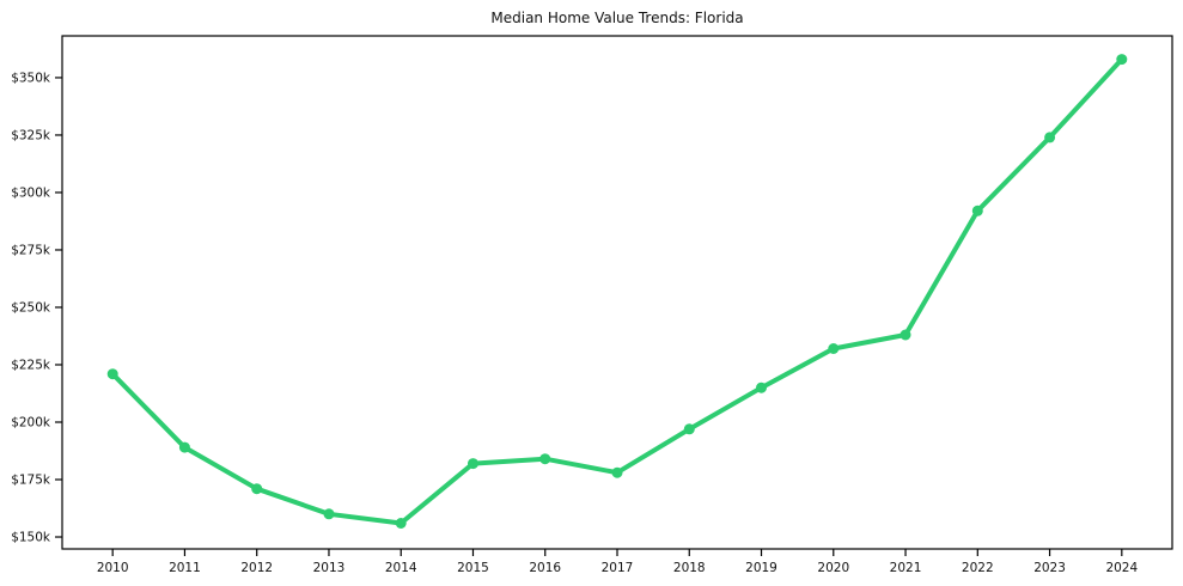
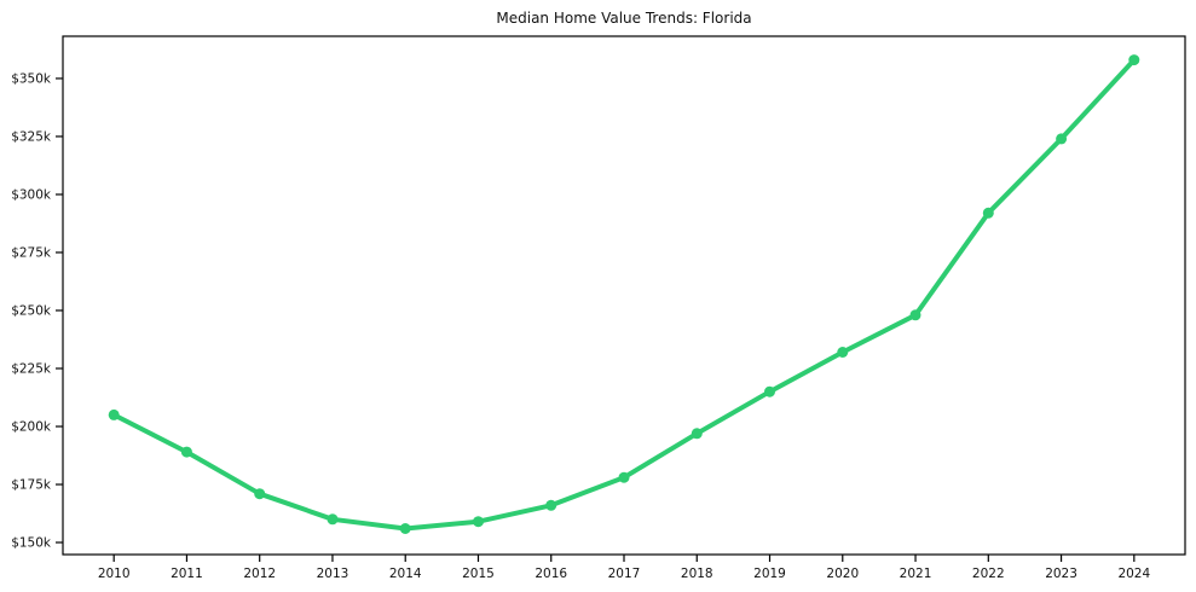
2010: $221k -> $205k
2015: $182k -> $159k
2016: $184k -> $166k
2021: $238k -> $248k
